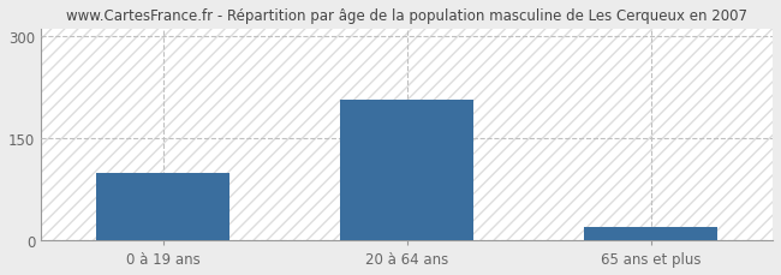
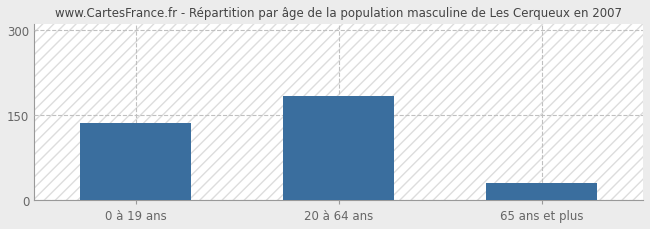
0 à 19 ans: 98 -> 136
20 à 64 ans: 206 -> 183
65 ans et plus: 20 -> 30
